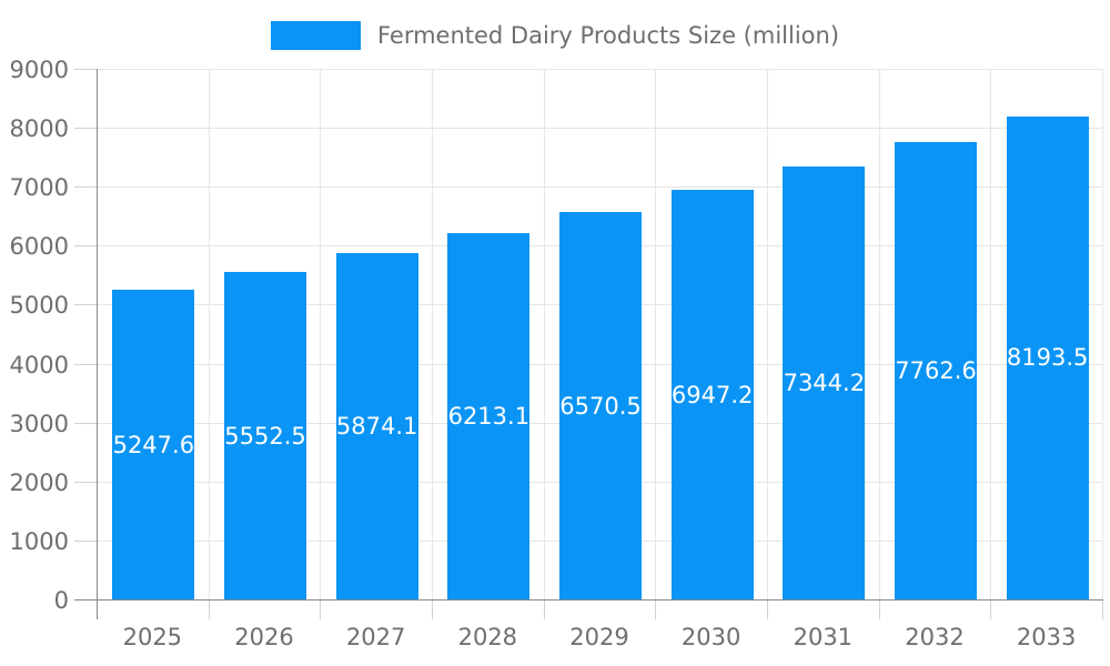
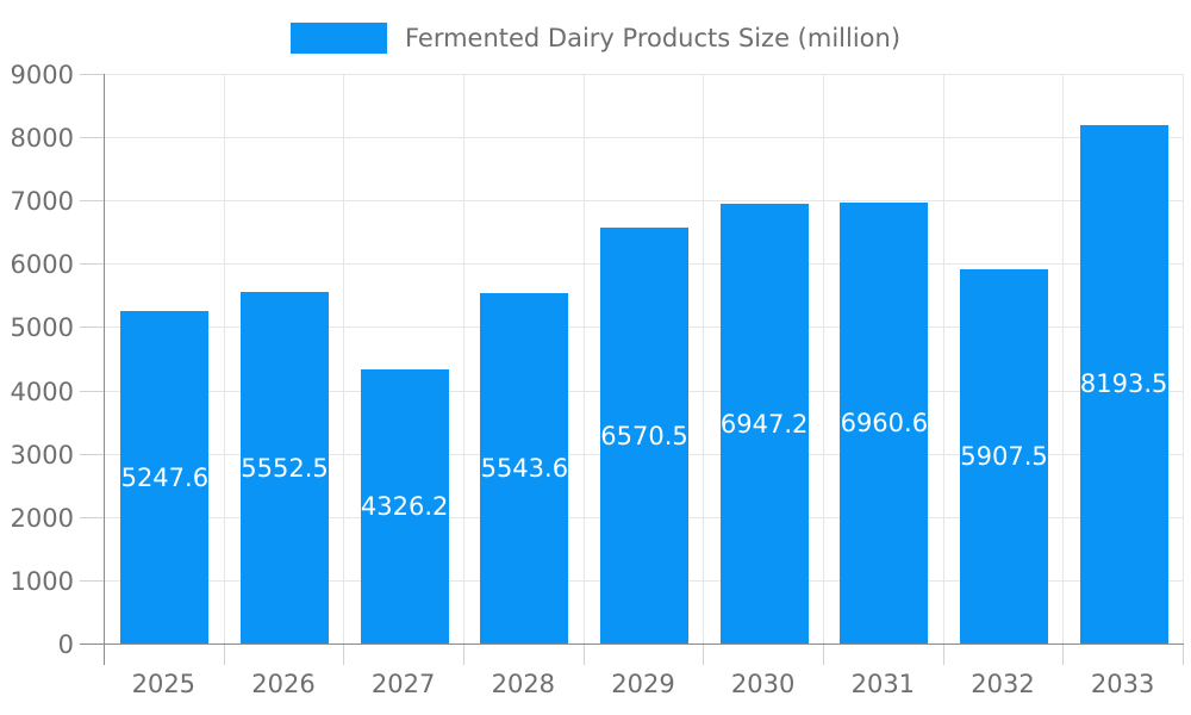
2027: 5874.1 -> 4326.2
2028: 6213.1 -> 5543.6
2031: 7344.2 -> 6960.6
2032: 7762.6 -> 5907.5
